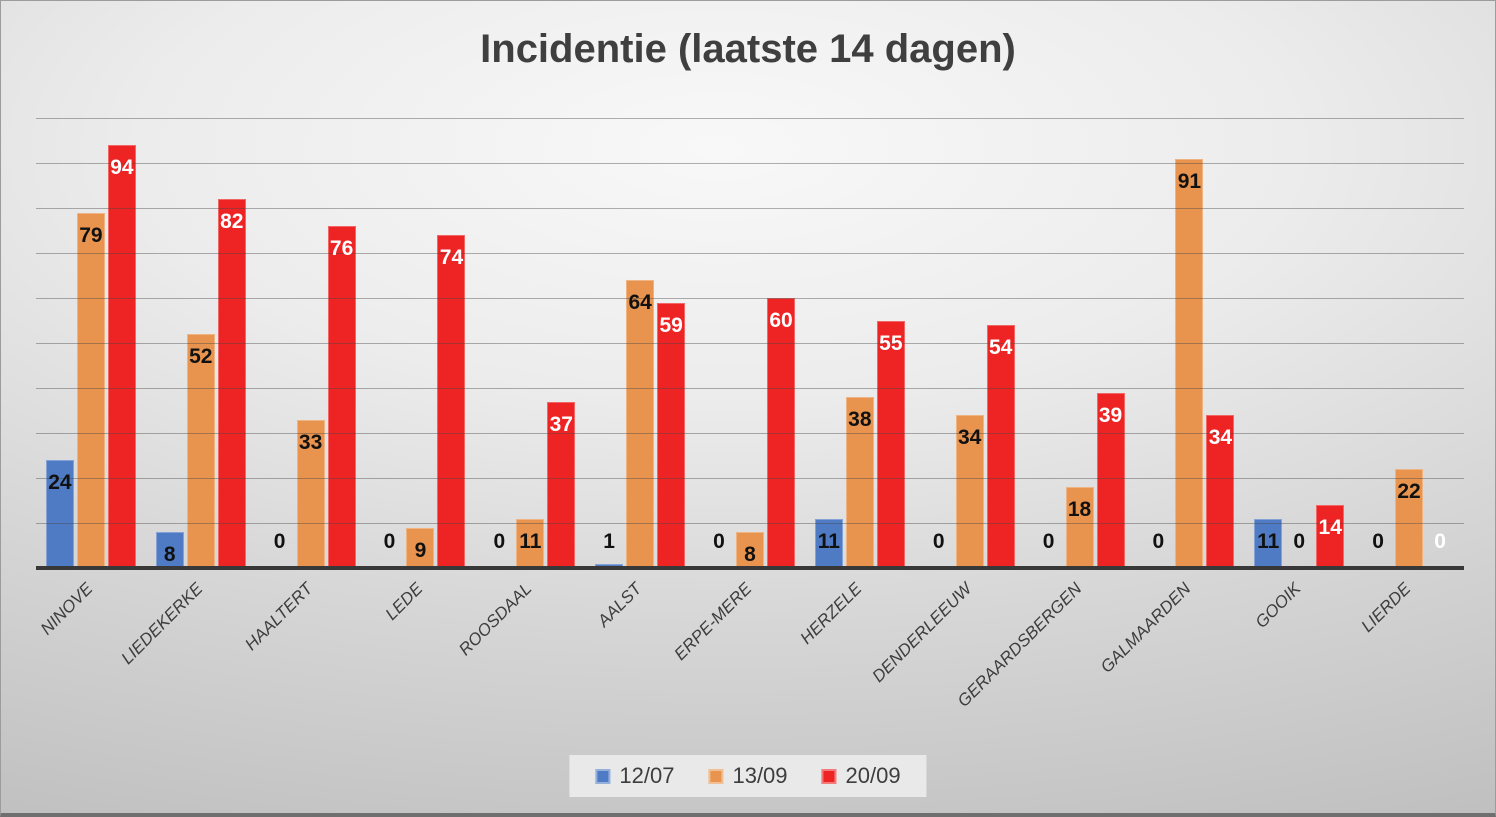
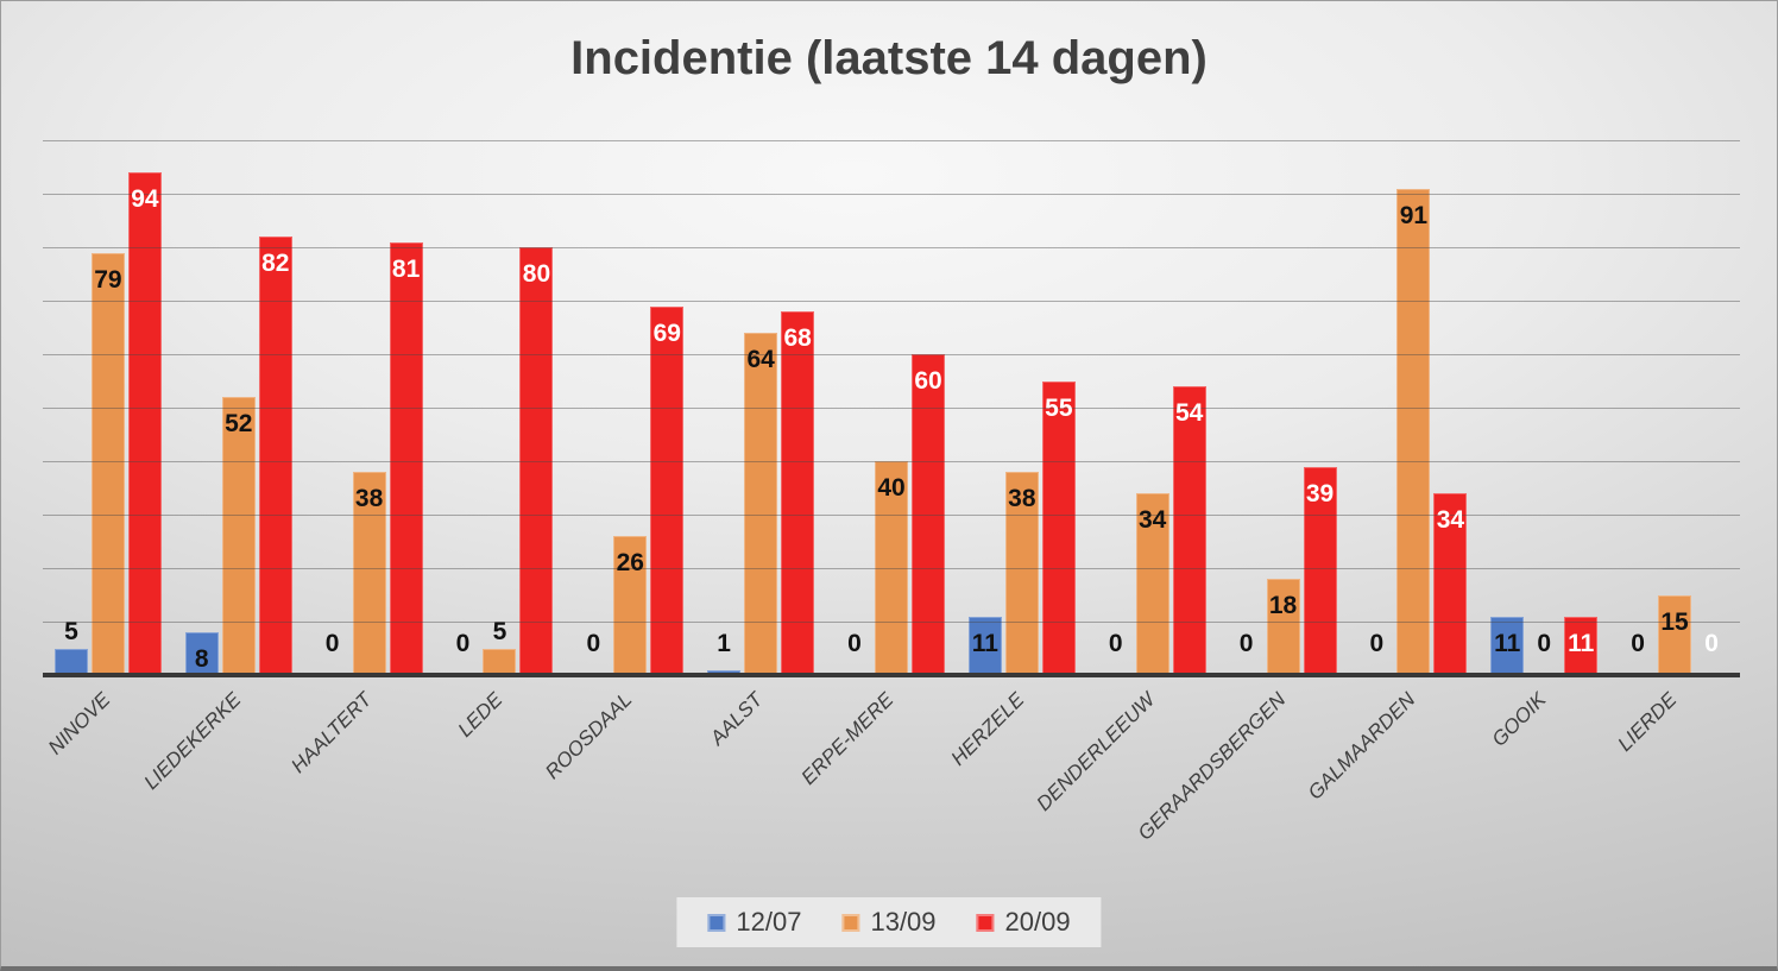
12/07/NINOVE: 24 -> 5
13/09/HAALTERT: 33 -> 38
20/09/HAALTERT: 76 -> 81
13/09/LEDE: 9 -> 5
20/09/LEDE: 74 -> 80
13/09/ROOSDAAL: 11 -> 26
20/09/ROOSDAAL: 37 -> 69
20/09/AALST: 59 -> 68
13/09/ERPE-MERE: 8 -> 40
20/09/GOOIK: 14 -> 11
13/09/LIERDE: 22 -> 15
